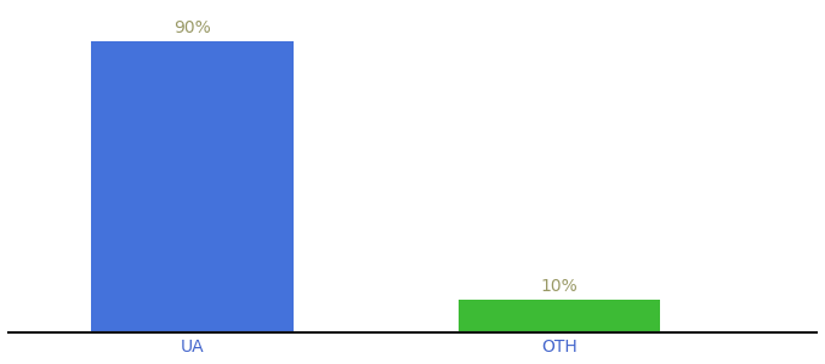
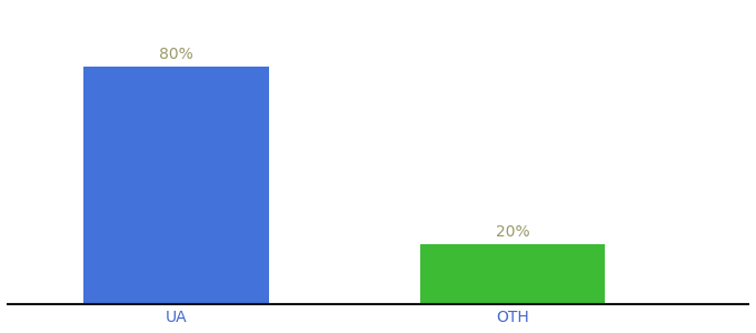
UA: 90% -> 80%
OTH: 10% -> 20%
